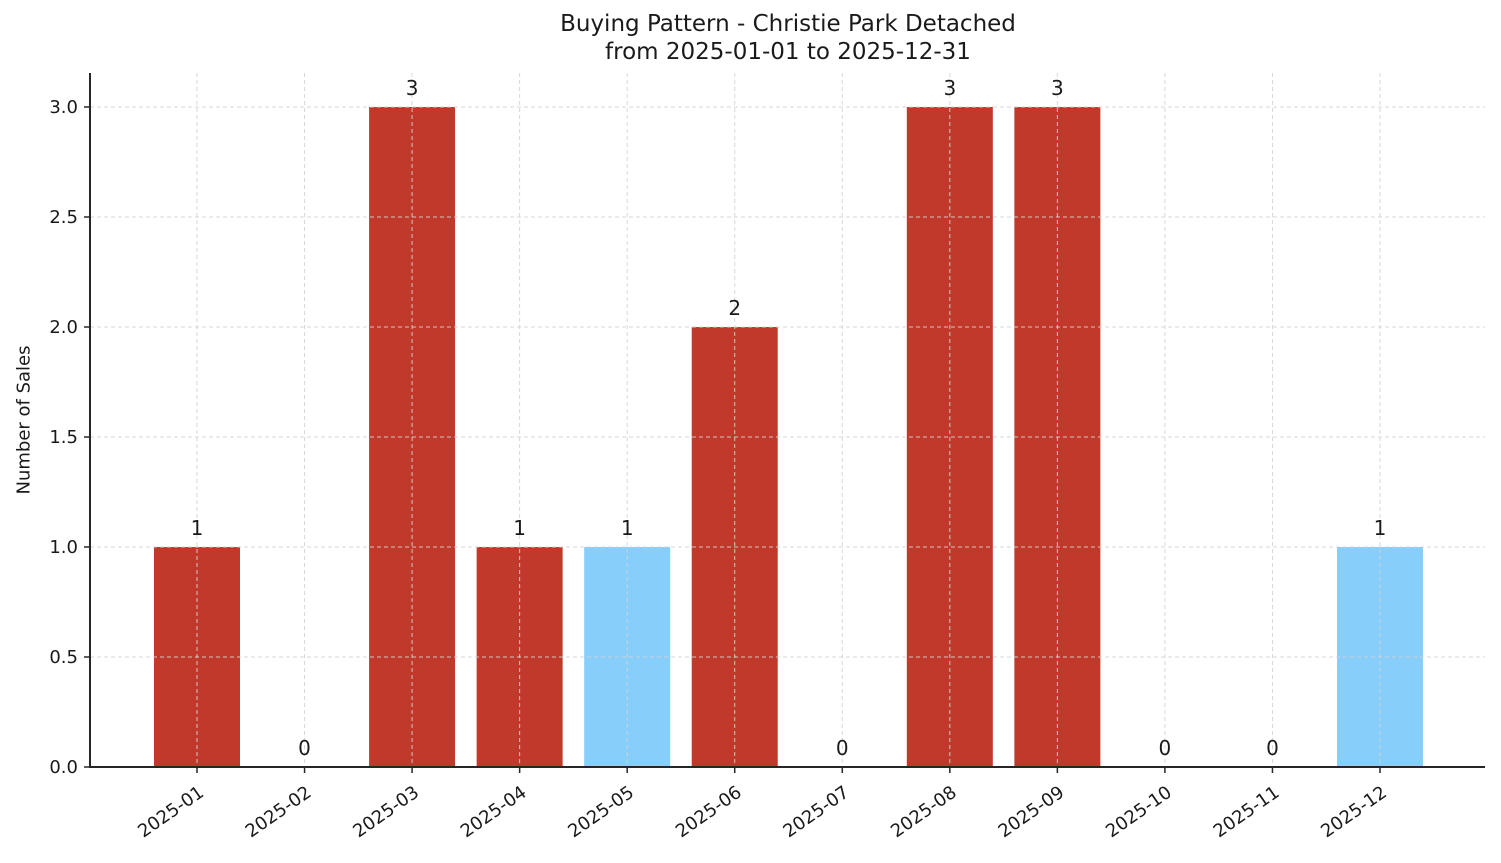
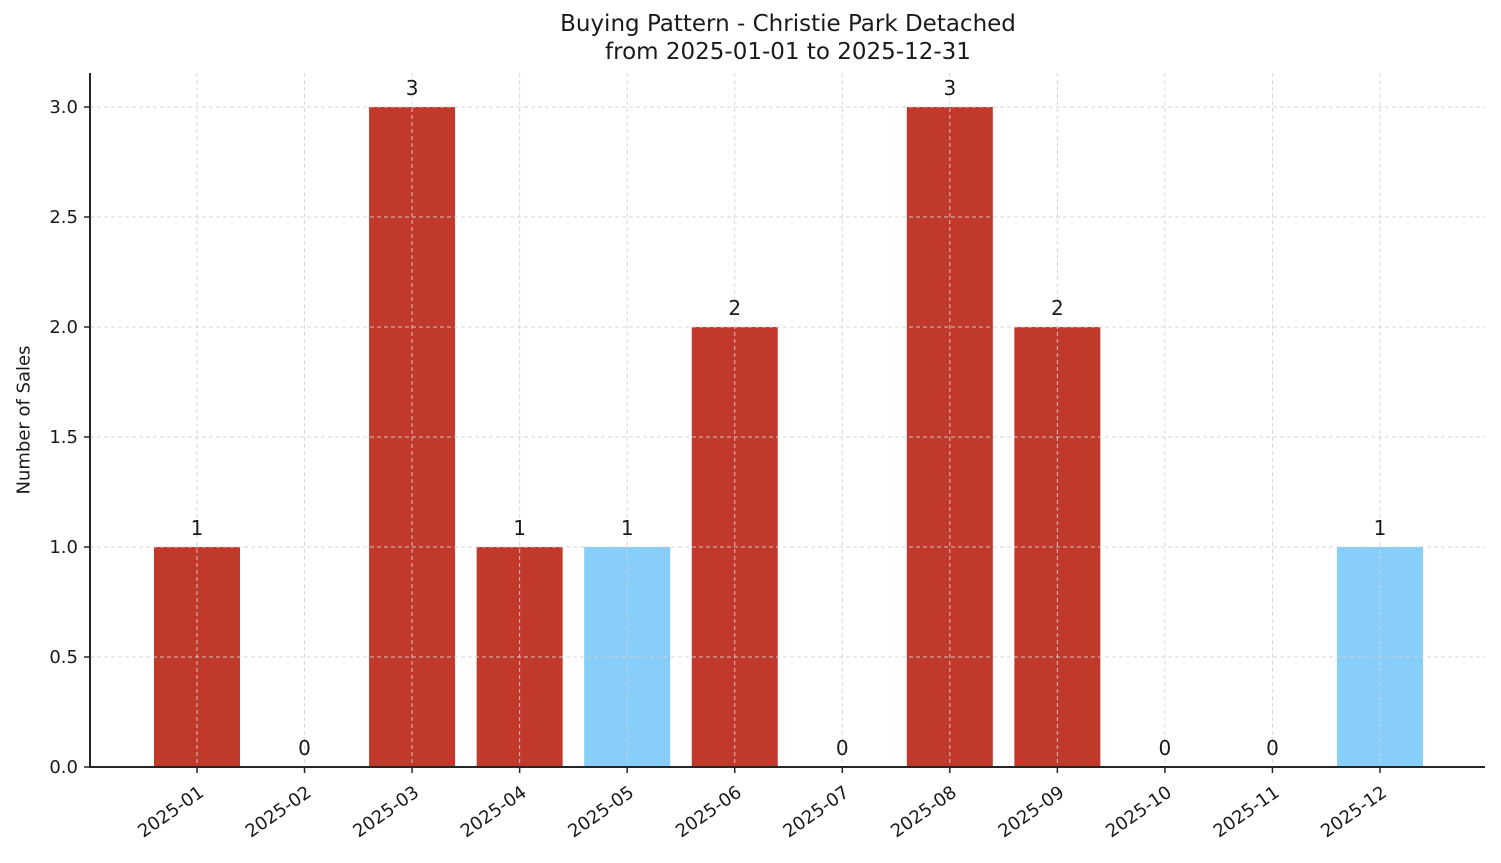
2025-09: 3 -> 2
